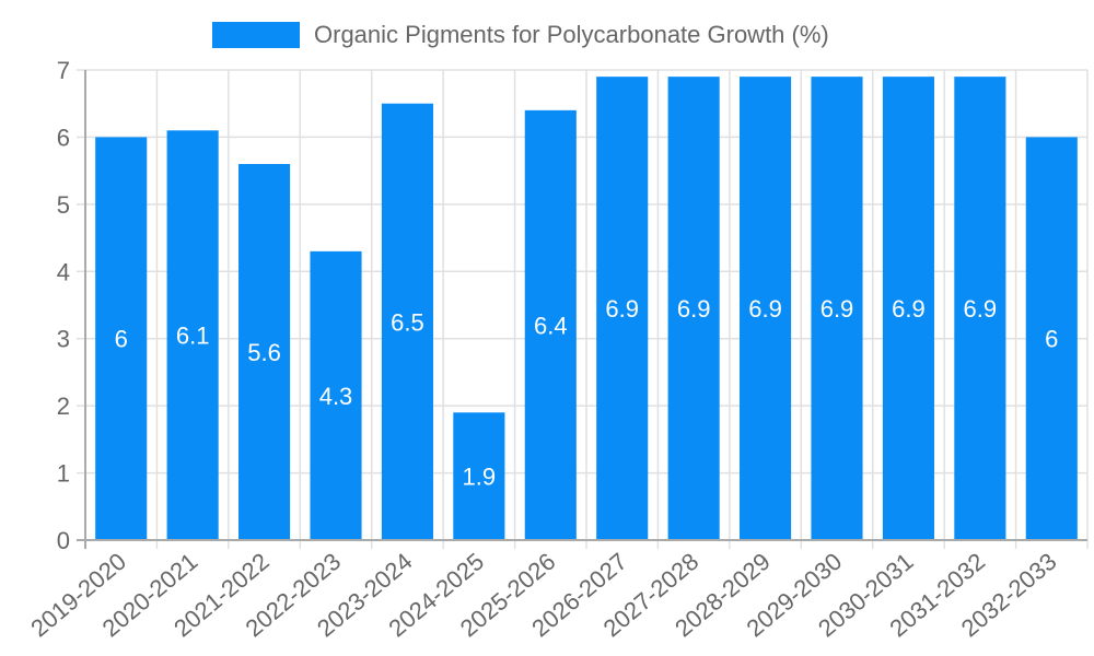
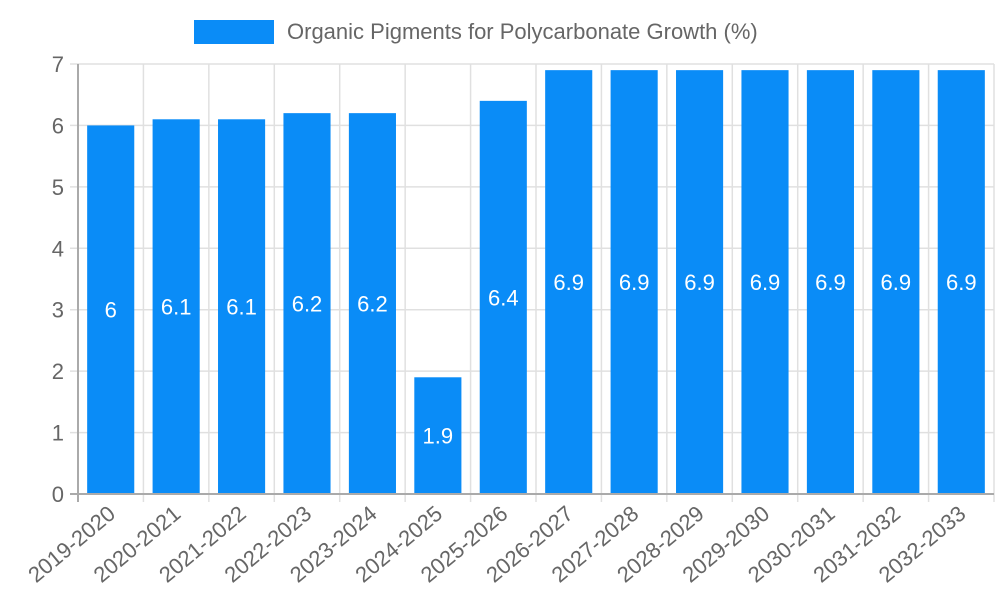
2021-2022: 5.6 -> 6.1
2022-2023: 4.3 -> 6.2
2023-2024: 6.5 -> 6.2
2032-2033: 6 -> 6.9
